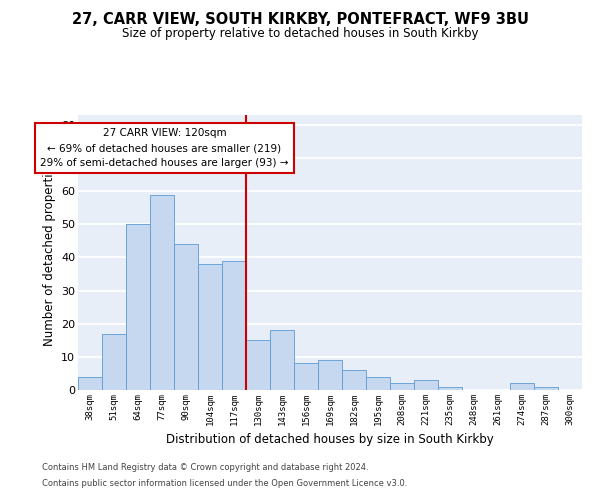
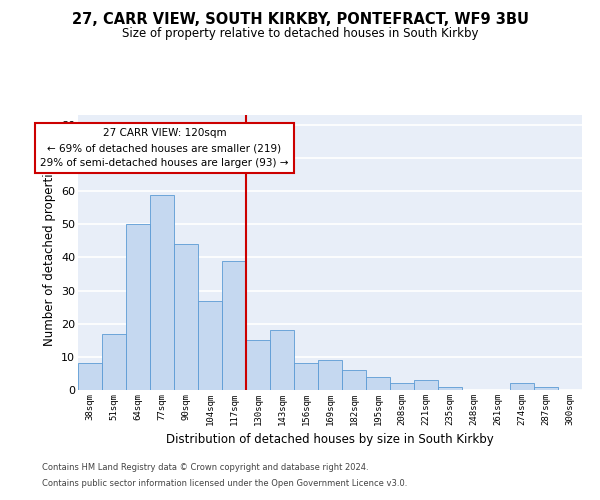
38sqm: 4 -> 8
104sqm: 38 -> 27
